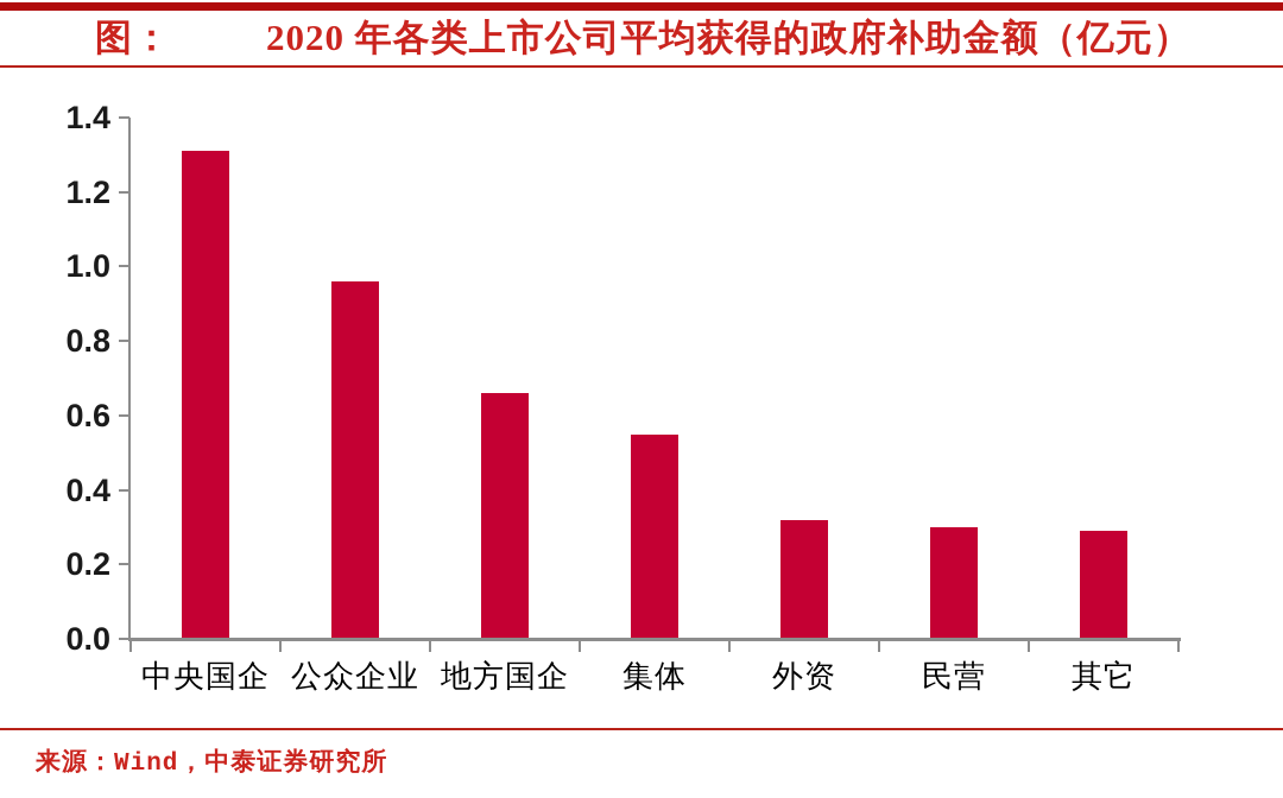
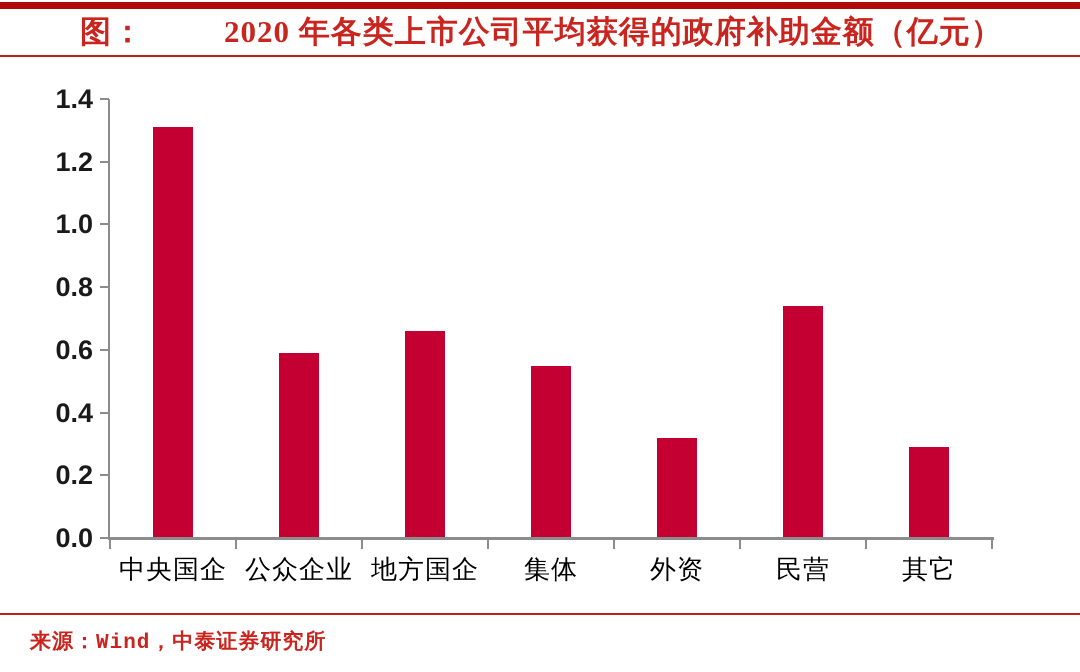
公众企业: 0.96 -> 0.59
民营: 0.30 -> 0.74
